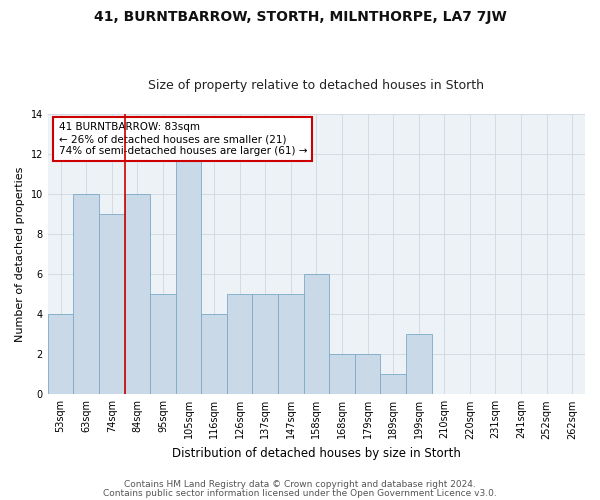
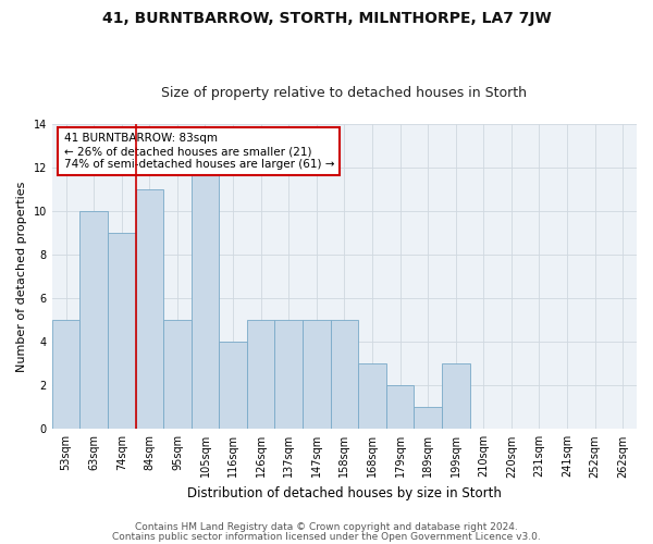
53sqm: 4 -> 5
84sqm: 10 -> 11
158sqm: 6 -> 5
168sqm: 2 -> 3
